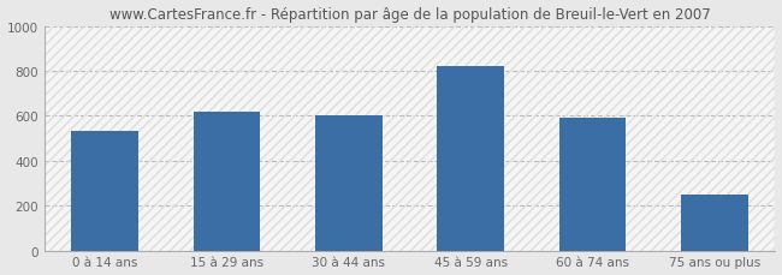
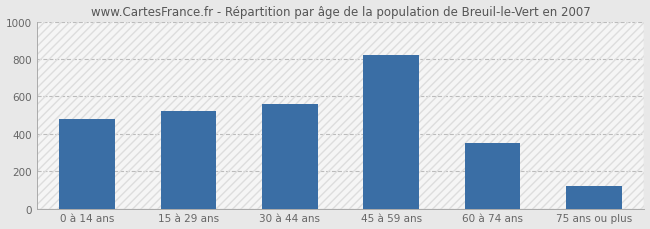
0 à 14 ans: 530 -> 480
15 à 29 ans: 620 -> 520
30 à 44 ans: 600 -> 560
60 à 74 ans: 590 -> 350
75 ans ou plus: 250 -> 120
